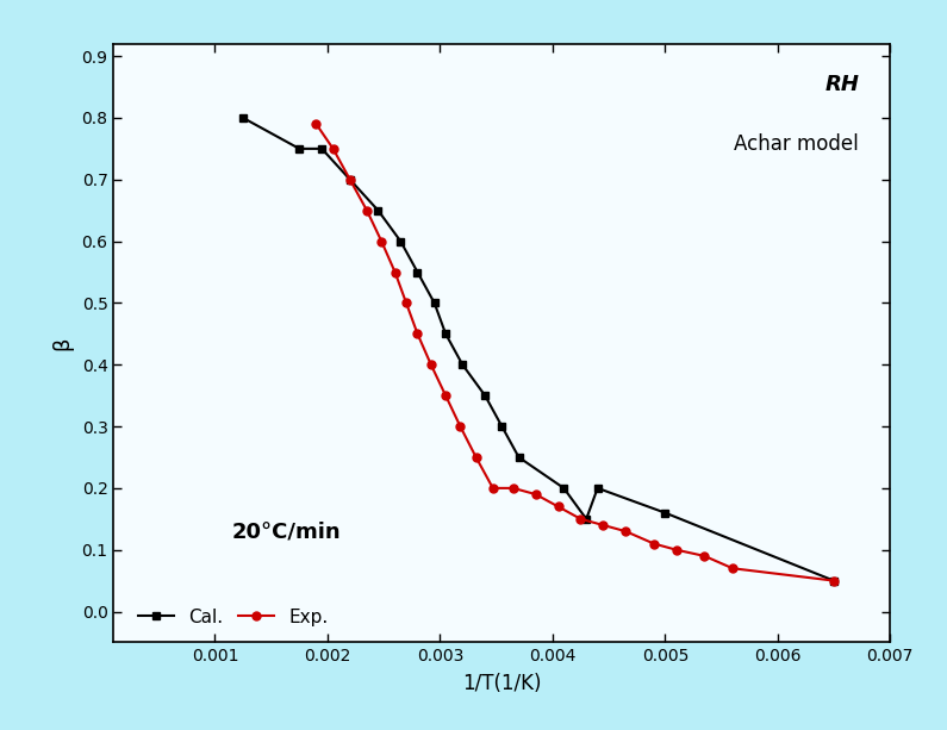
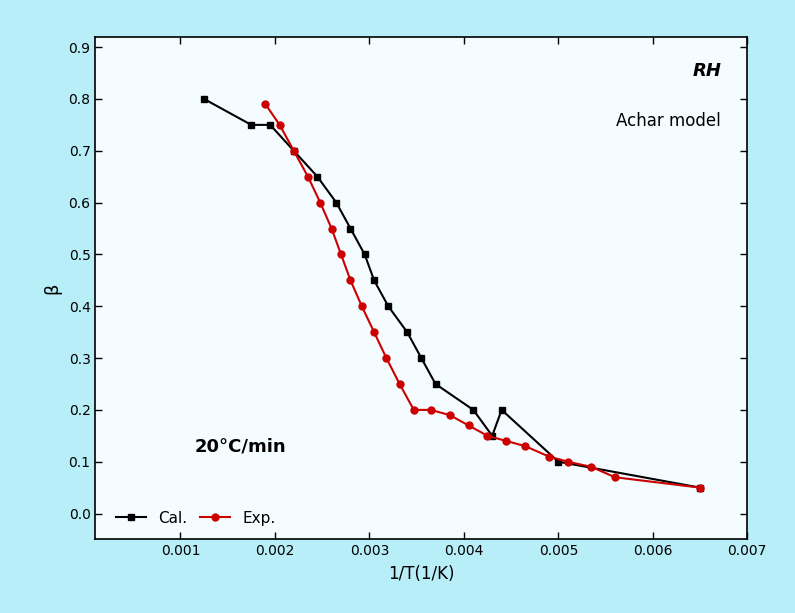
Cal./0.005: 0.16 -> 0.10
